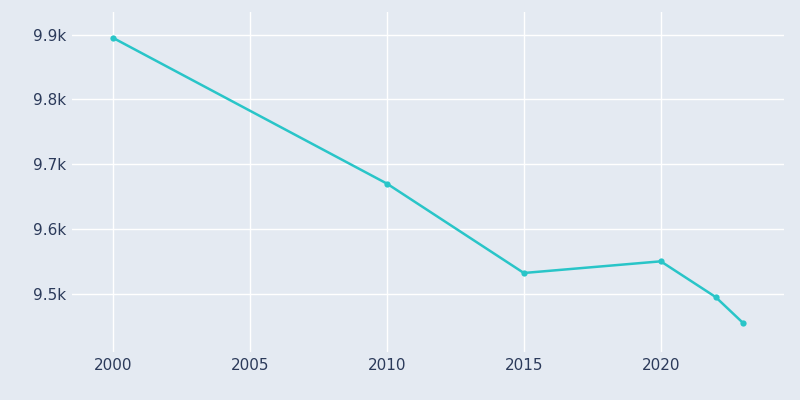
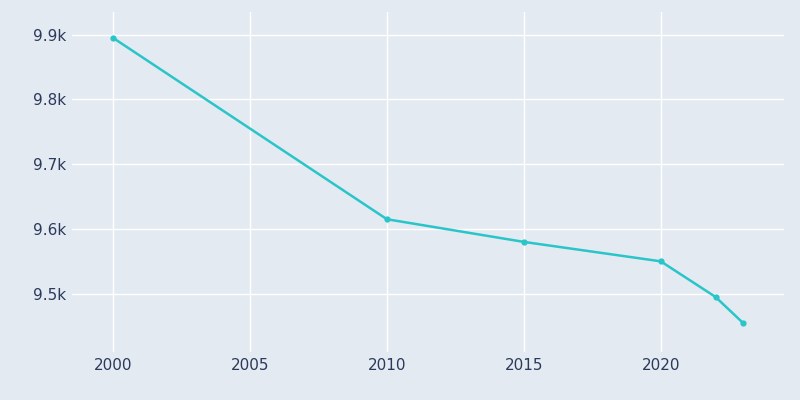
2010: 9.670k -> 9.615k
2015: 9.532k -> 9.580k
